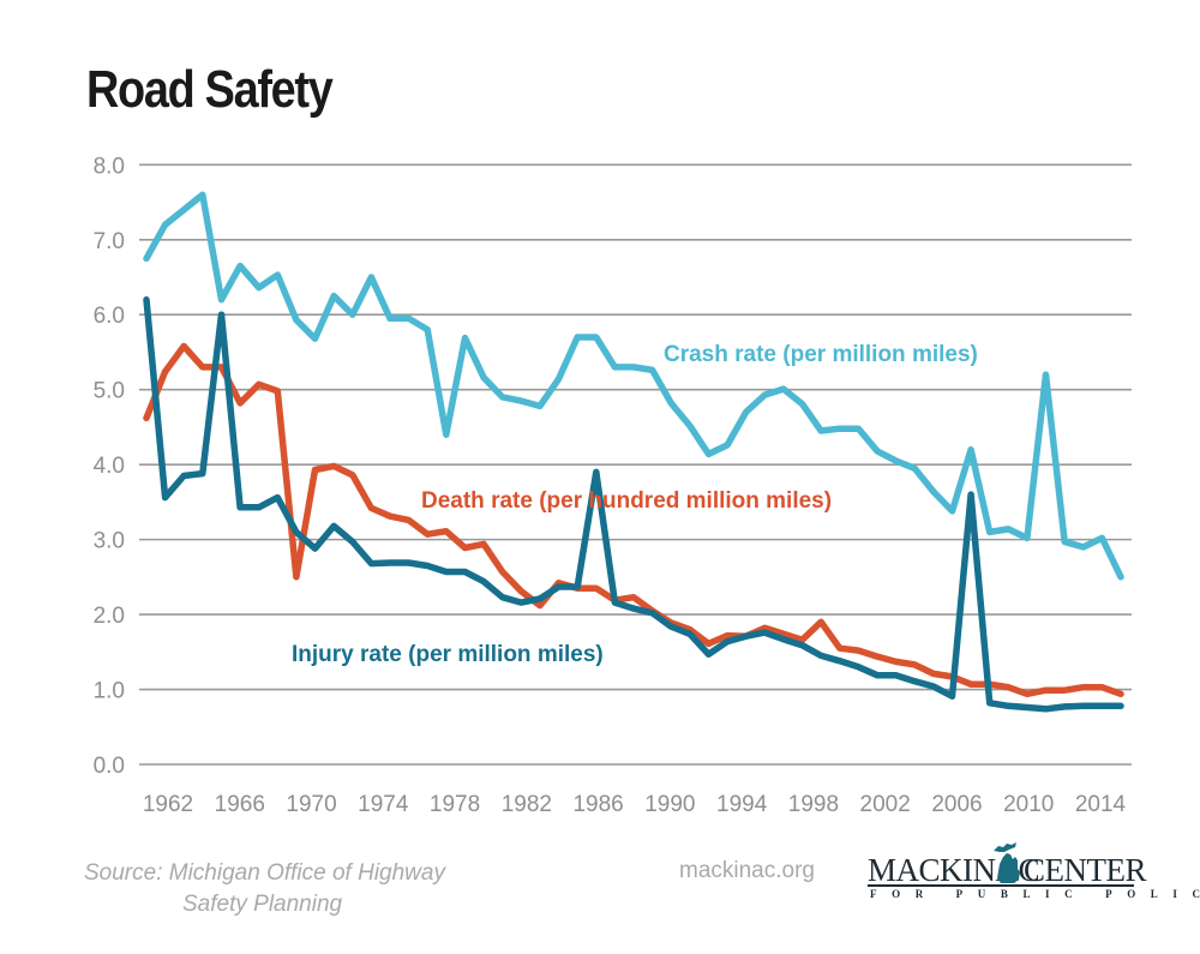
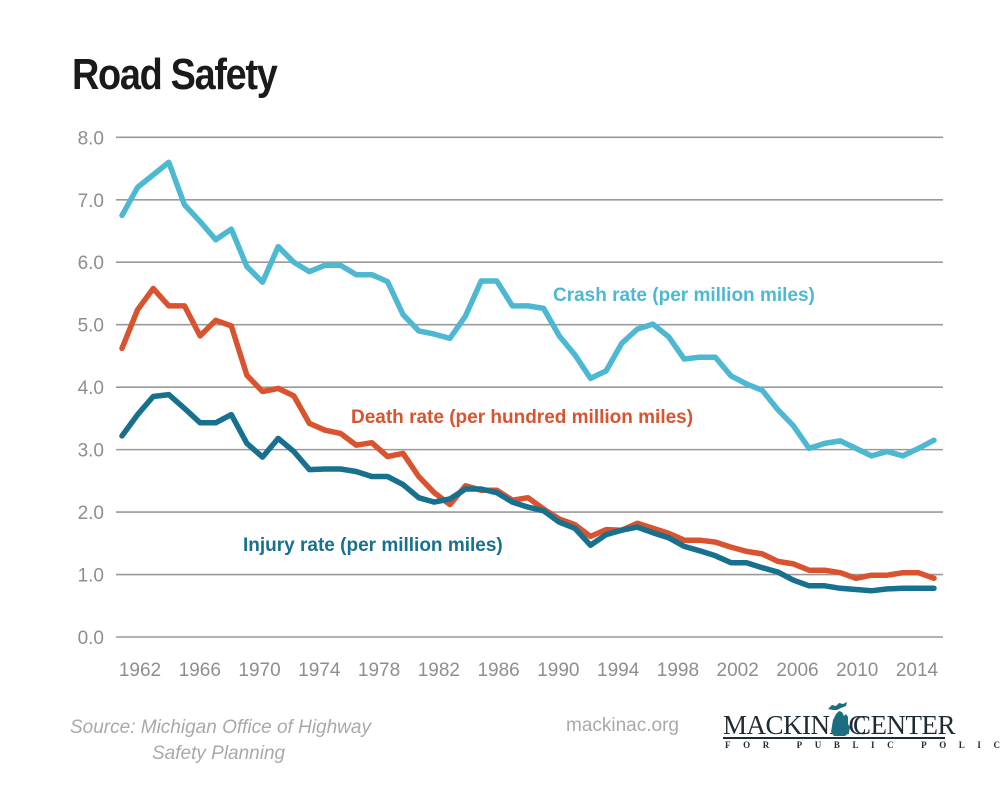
Injury rate (per million miles)/1962: 6.2 -> 3.2
Crash rate (per million miles)/1966: 6.2 -> 6.9
Injury rate (per million miles)/1966: 6.0 -> 3.7
Death rate (per hundred million miles)/1970: 2.5 -> 4.2
Crash rate (per million miles)/1974: 6.5 -> 5.8
Crash rate (per million miles)/1978: 4.4 -> 5.8
Injury rate (per million miles)/1986: 3.9 -> 2.3
Death rate (per hundred million miles)/1998: 1.9 -> 1.6
Crash rate (per million miles)/2006: 4.2 -> 3.0
Injury rate (per million miles)/2006: 3.6 -> 0.8
Crash rate (per million miles)/2010: 5.2 -> 2.9
Crash rate (per million miles)/2014: 2.5 -> 3.1
